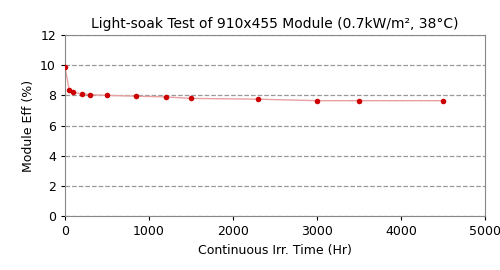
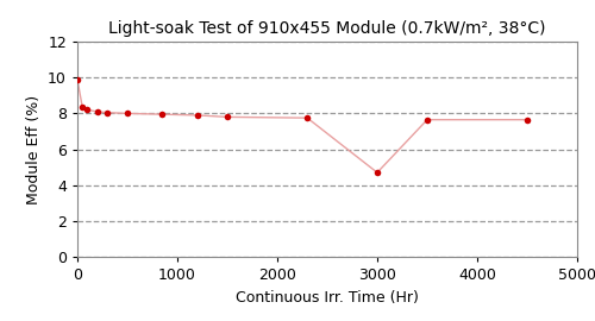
3000: 7.7 -> 4.7
